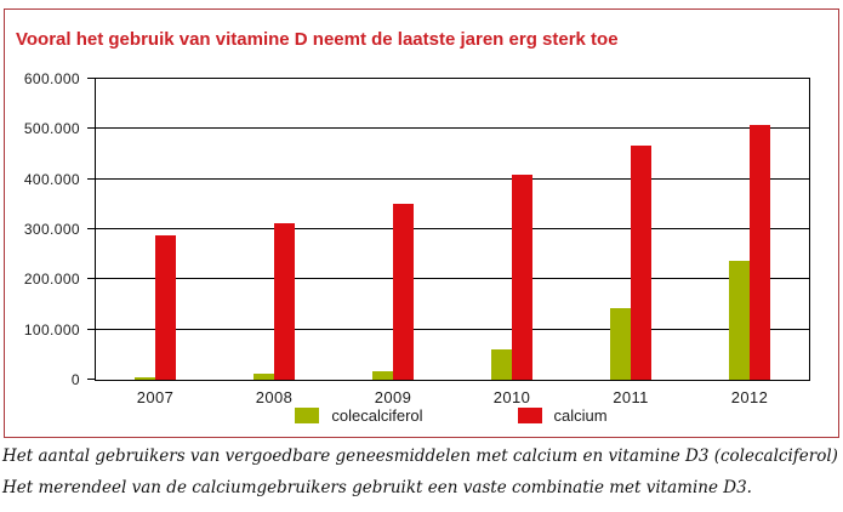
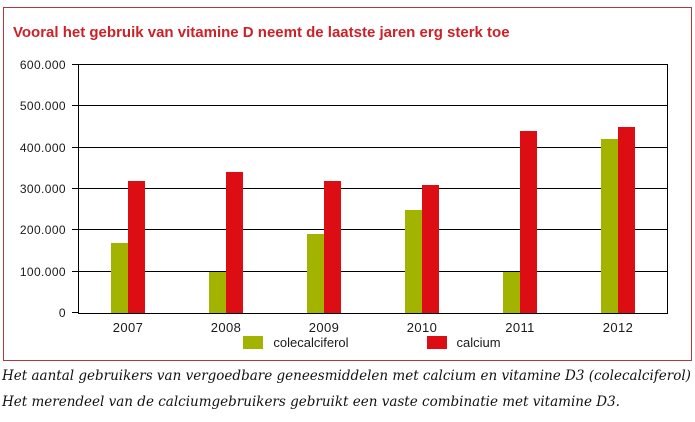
colecalciferol/2007: 10000 -> 170000
calcium/2007: 290000 -> 320000
colecalciferol/2008: 10000 -> 100000
calcium/2008: 310000 -> 340000
colecalciferol/2009: 20000 -> 190000
calcium/2009: 350000 -> 320000
colecalciferol/2010: 60000 -> 250000
calcium/2010: 410000 -> 310000
colecalciferol/2011: 140000 -> 100000
calcium/2011: 470000 -> 440000
colecalciferol/2012: 240000 -> 420000
calcium/2012: 510000 -> 450000
